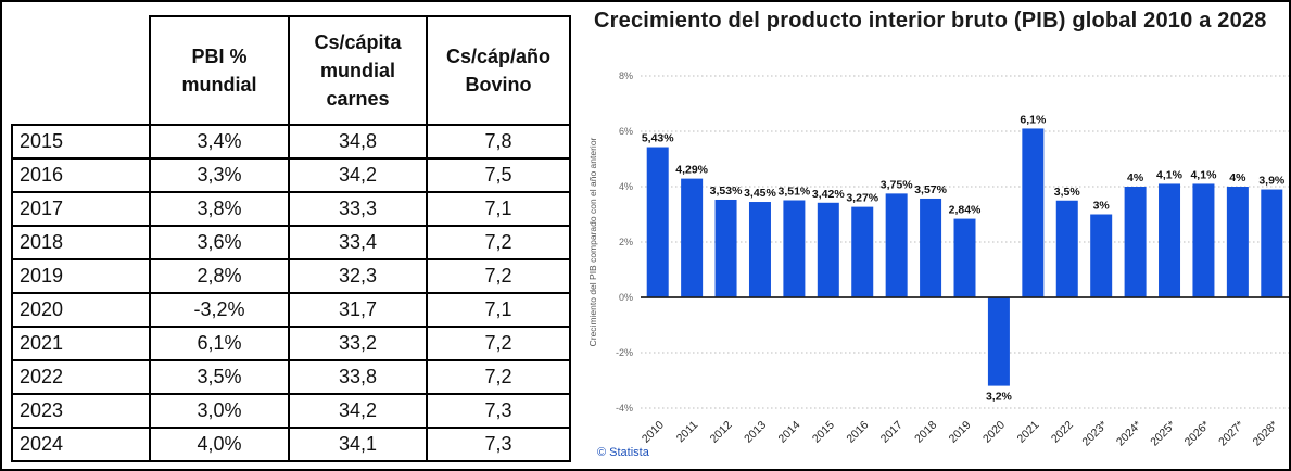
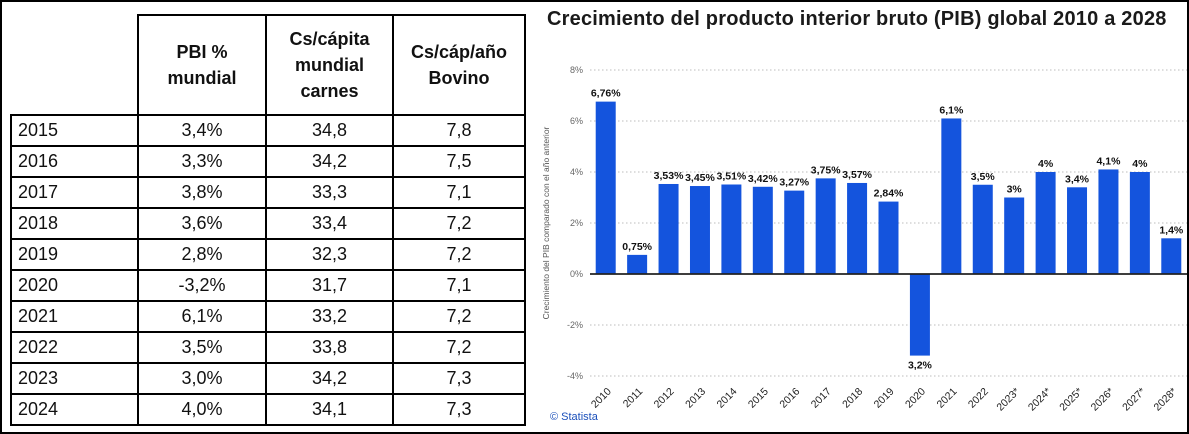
2010: 5,43% -> 6,76%
2011: 4,29% -> 0,75%
2025*: 4,1% -> 3,4%
2028*: 3,9% -> 1,4%
